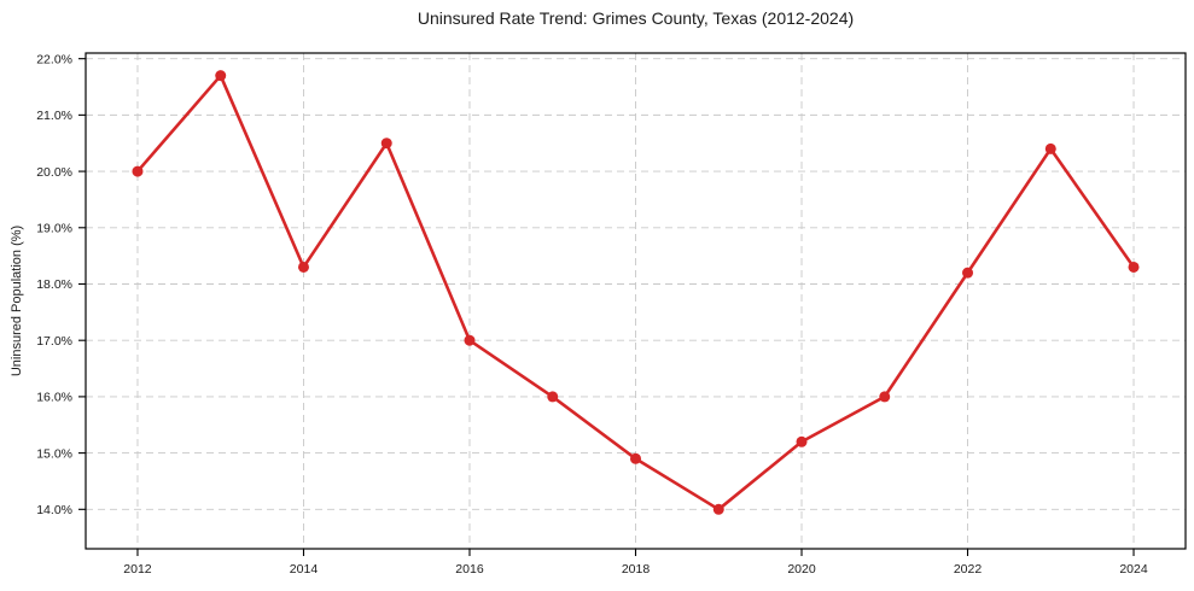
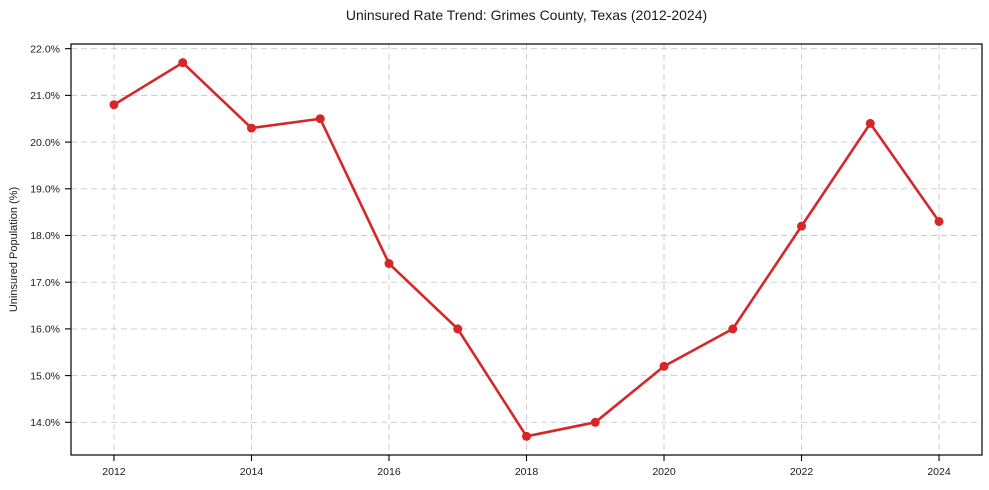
2012: 20.0% -> 20.8%
2014: 18.3% -> 20.3%
2016: 17.0% -> 17.4%
2018: 14.9% -> 13.7%
